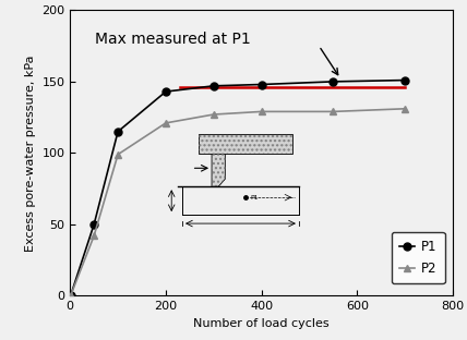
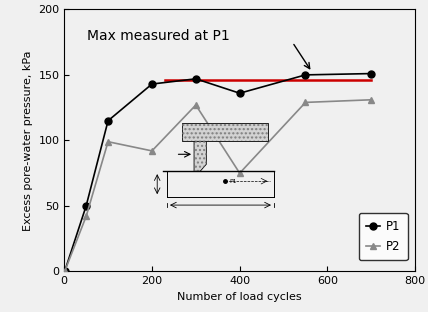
P2/200: 121 -> 92
P1/400: 148 -> 136
P2/400: 129 -> 75
